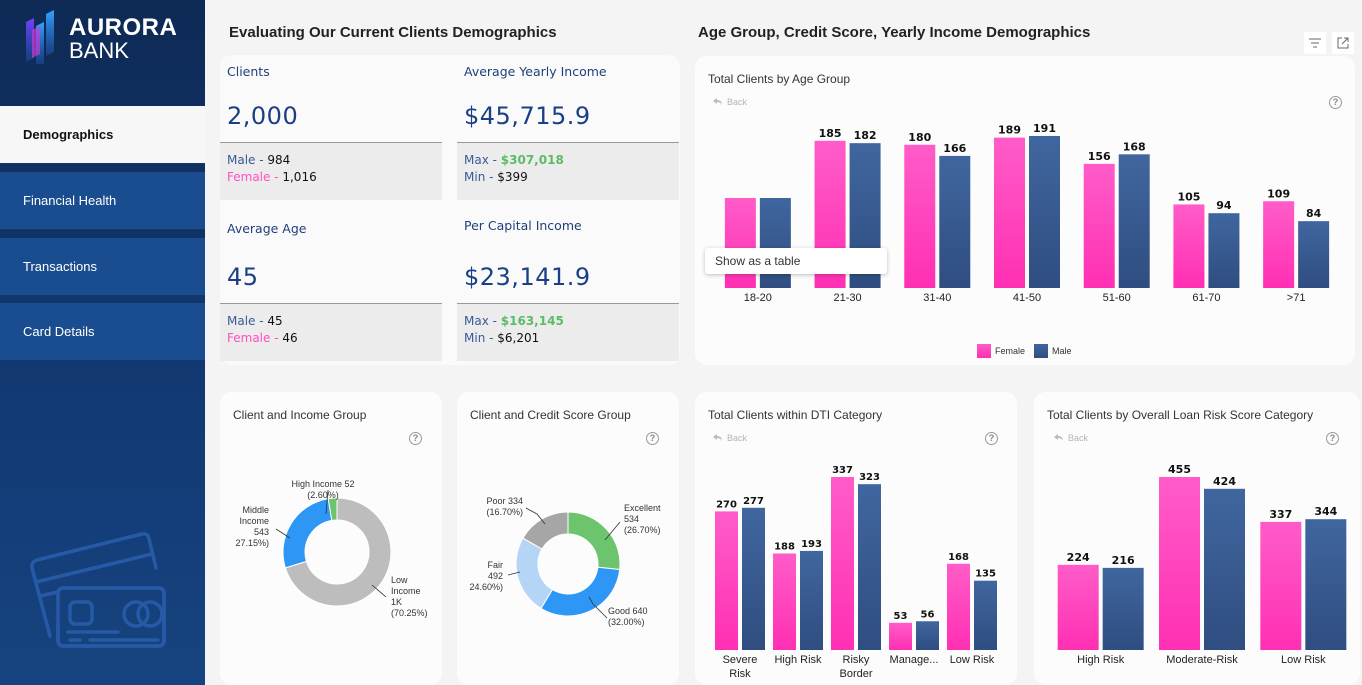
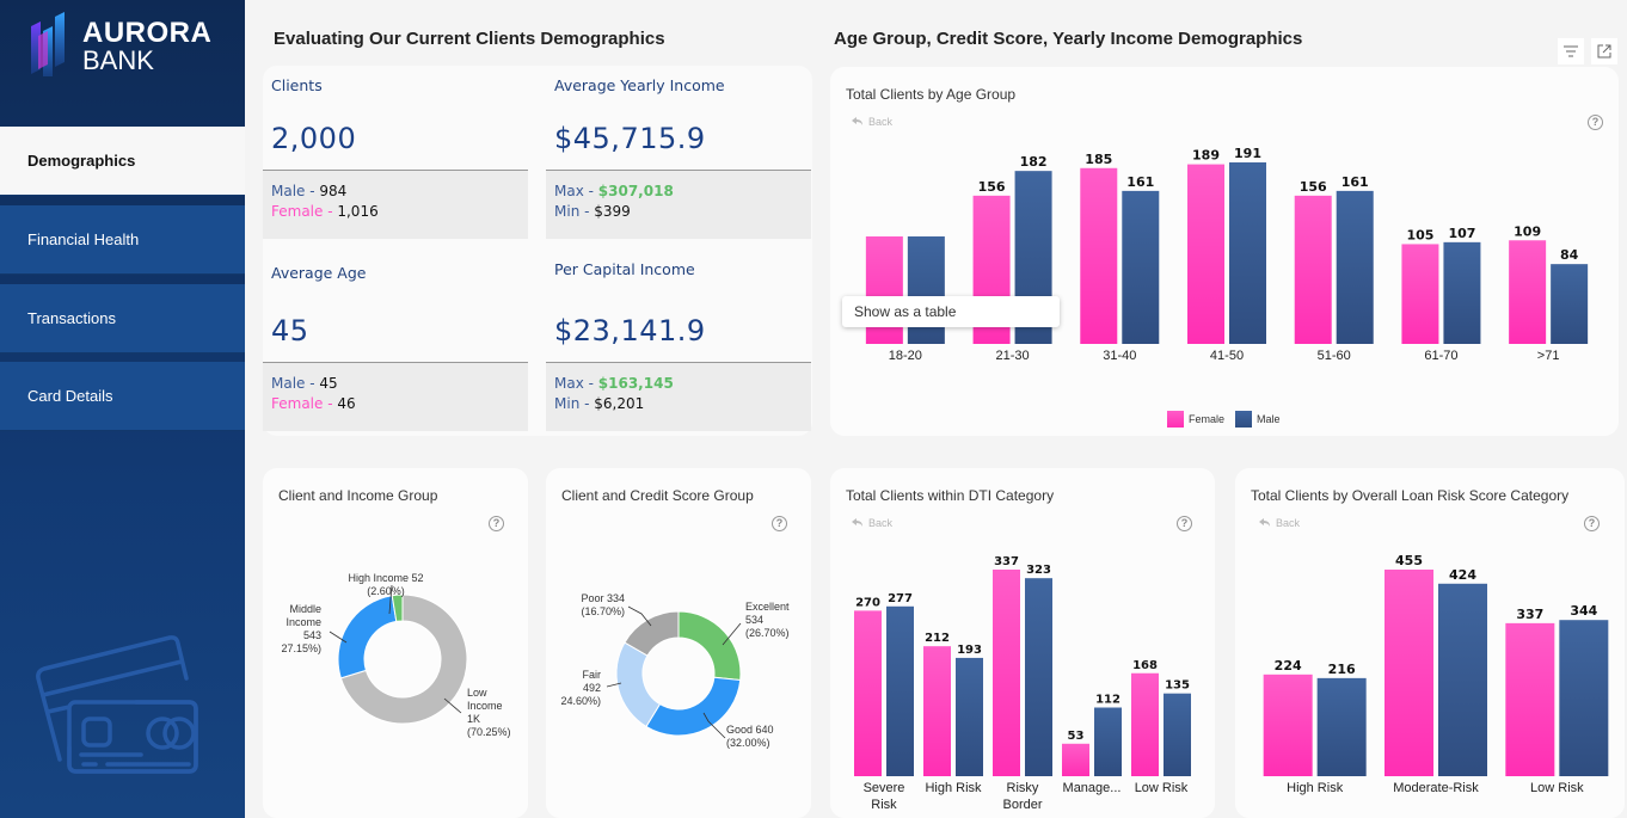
Total Clients by Age Group/Female/21-30: 185 -> 156
Total Clients by Age Group/Female/31-40: 180 -> 185
Total Clients by Age Group/Male/31-40: 166 -> 161
Total Clients by Age Group/Male/51-60: 168 -> 161
Total Clients by Age Group/Male/61-70: 94 -> 107
Total Clients within DTI Category/Female/High Risk: 188 -> 212
Total Clients within DTI Category/Male/Manage...: 56 -> 112
